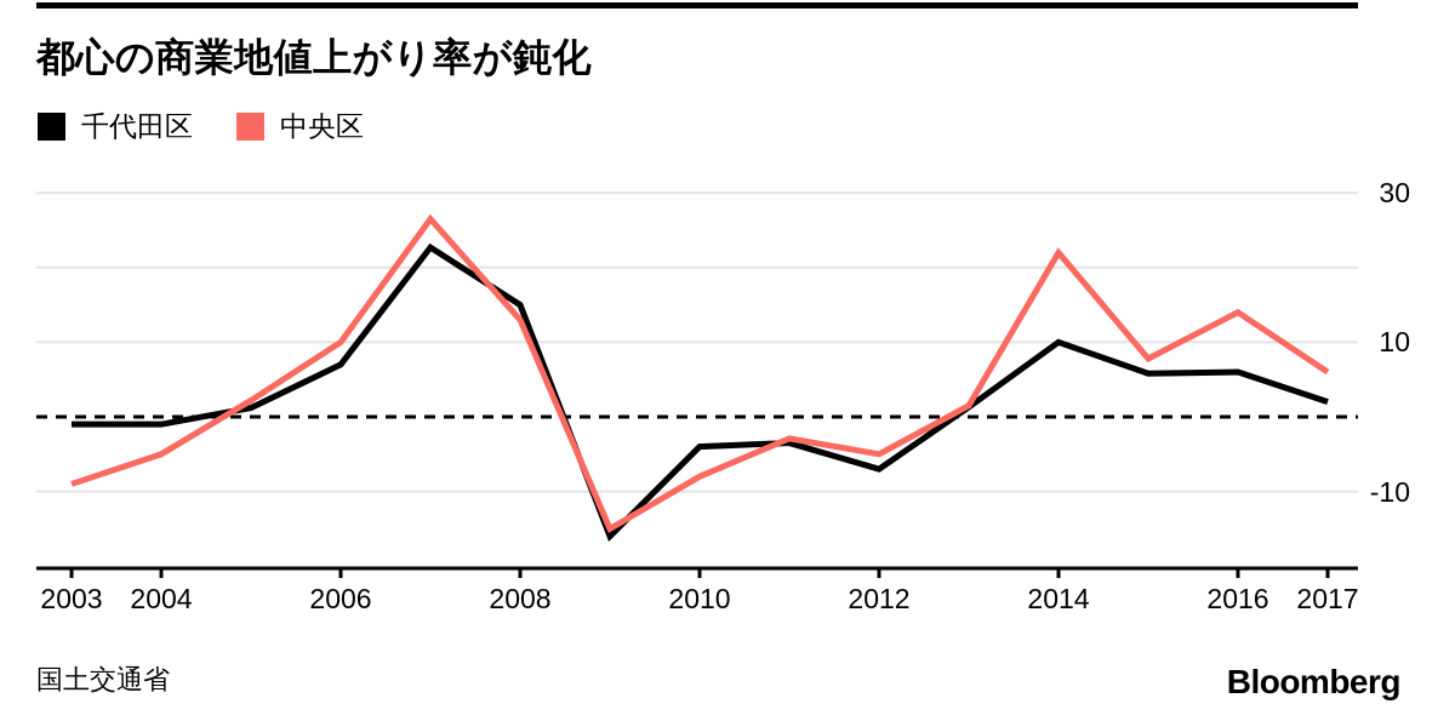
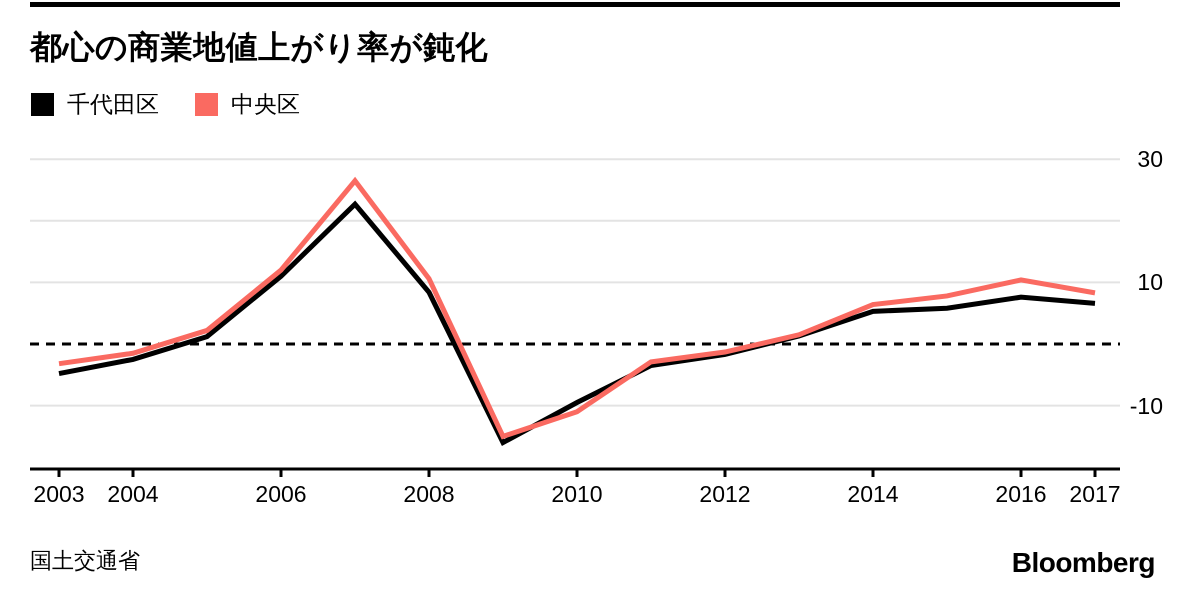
千代田区/2003: -1 -> -5
中央区/2003: -9 -> -3
千代田区/2004: -1 -> -2
中央区/2004: -5 -> -2
千代田区/2006: 7 -> 11
中央区/2006: 10 -> 12
千代田区/2008: 15 -> 8
中央区/2008: 13 -> 11
千代田区/2010: -4 -> -10
中央区/2010: -8 -> -11
千代田区/2012: -7 -> -2
中央区/2012: -5 -> -1
千代田区/2014: 10 -> 5
中央区/2014: 22 -> 6
千代田区/2016: 6 -> 8
中央区/2016: 14 -> 10
千代田区/2017: 2 -> 7
中央区/2017: 6 -> 8
